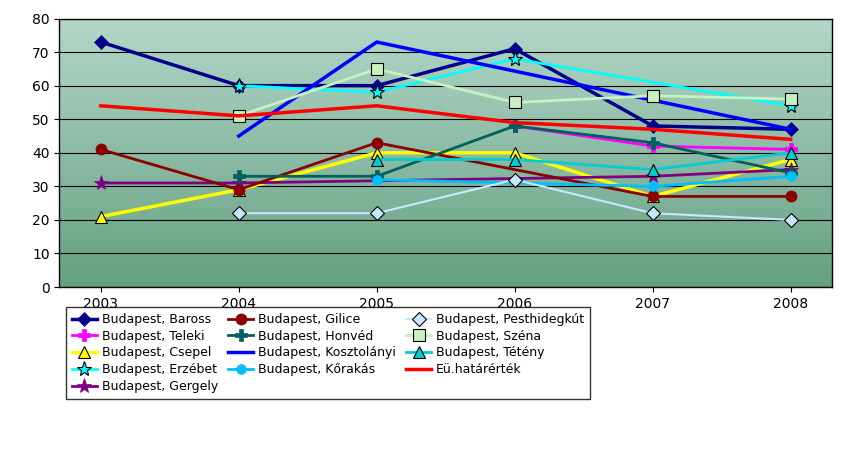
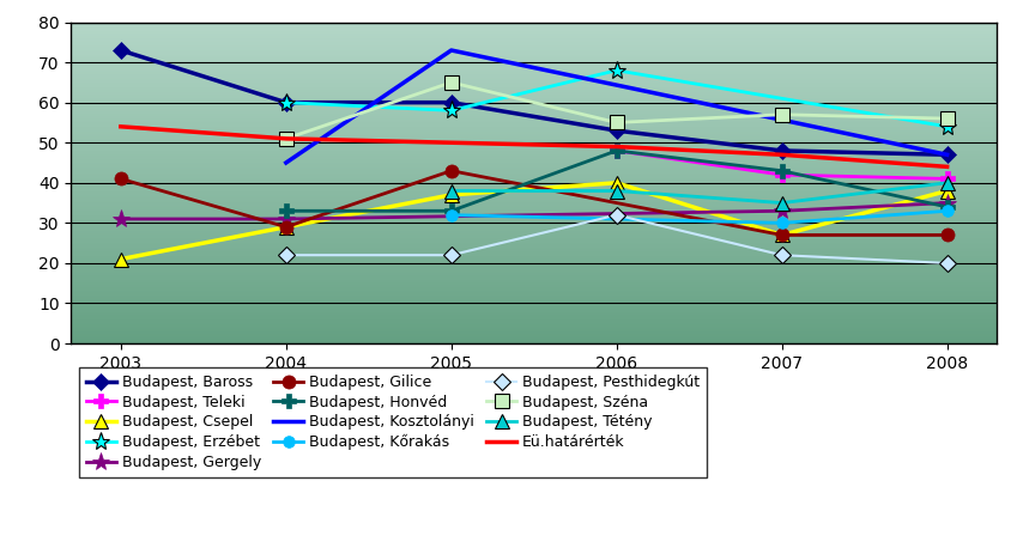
Budapest, Csepel/2005: 40 -> 37
Eü.határérték/2005: 54 -> 50
Budapest, Baross/2006: 71 -> 53
